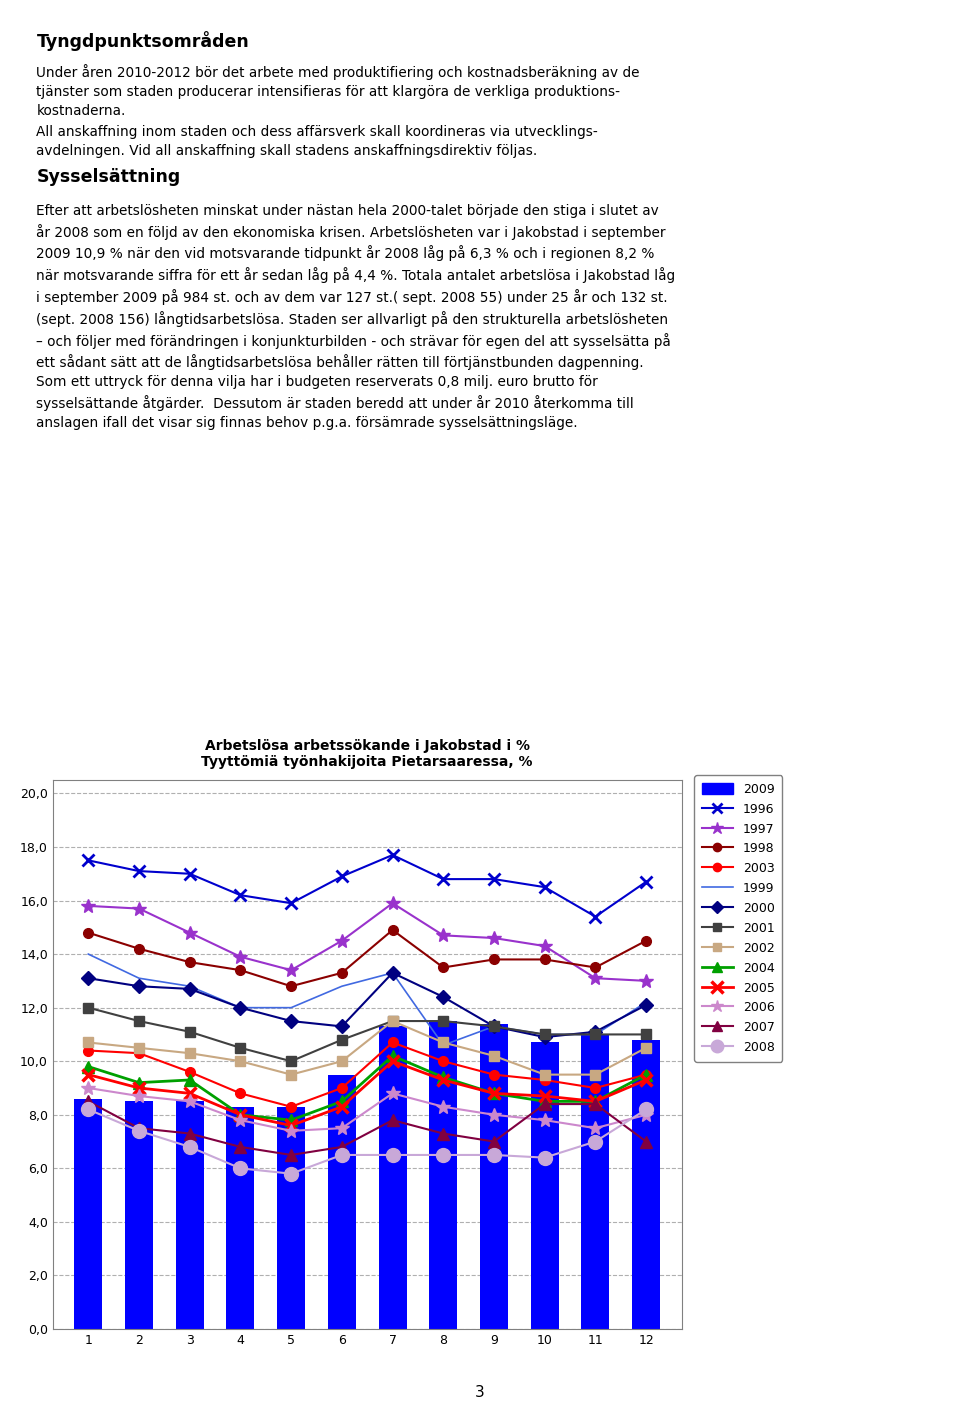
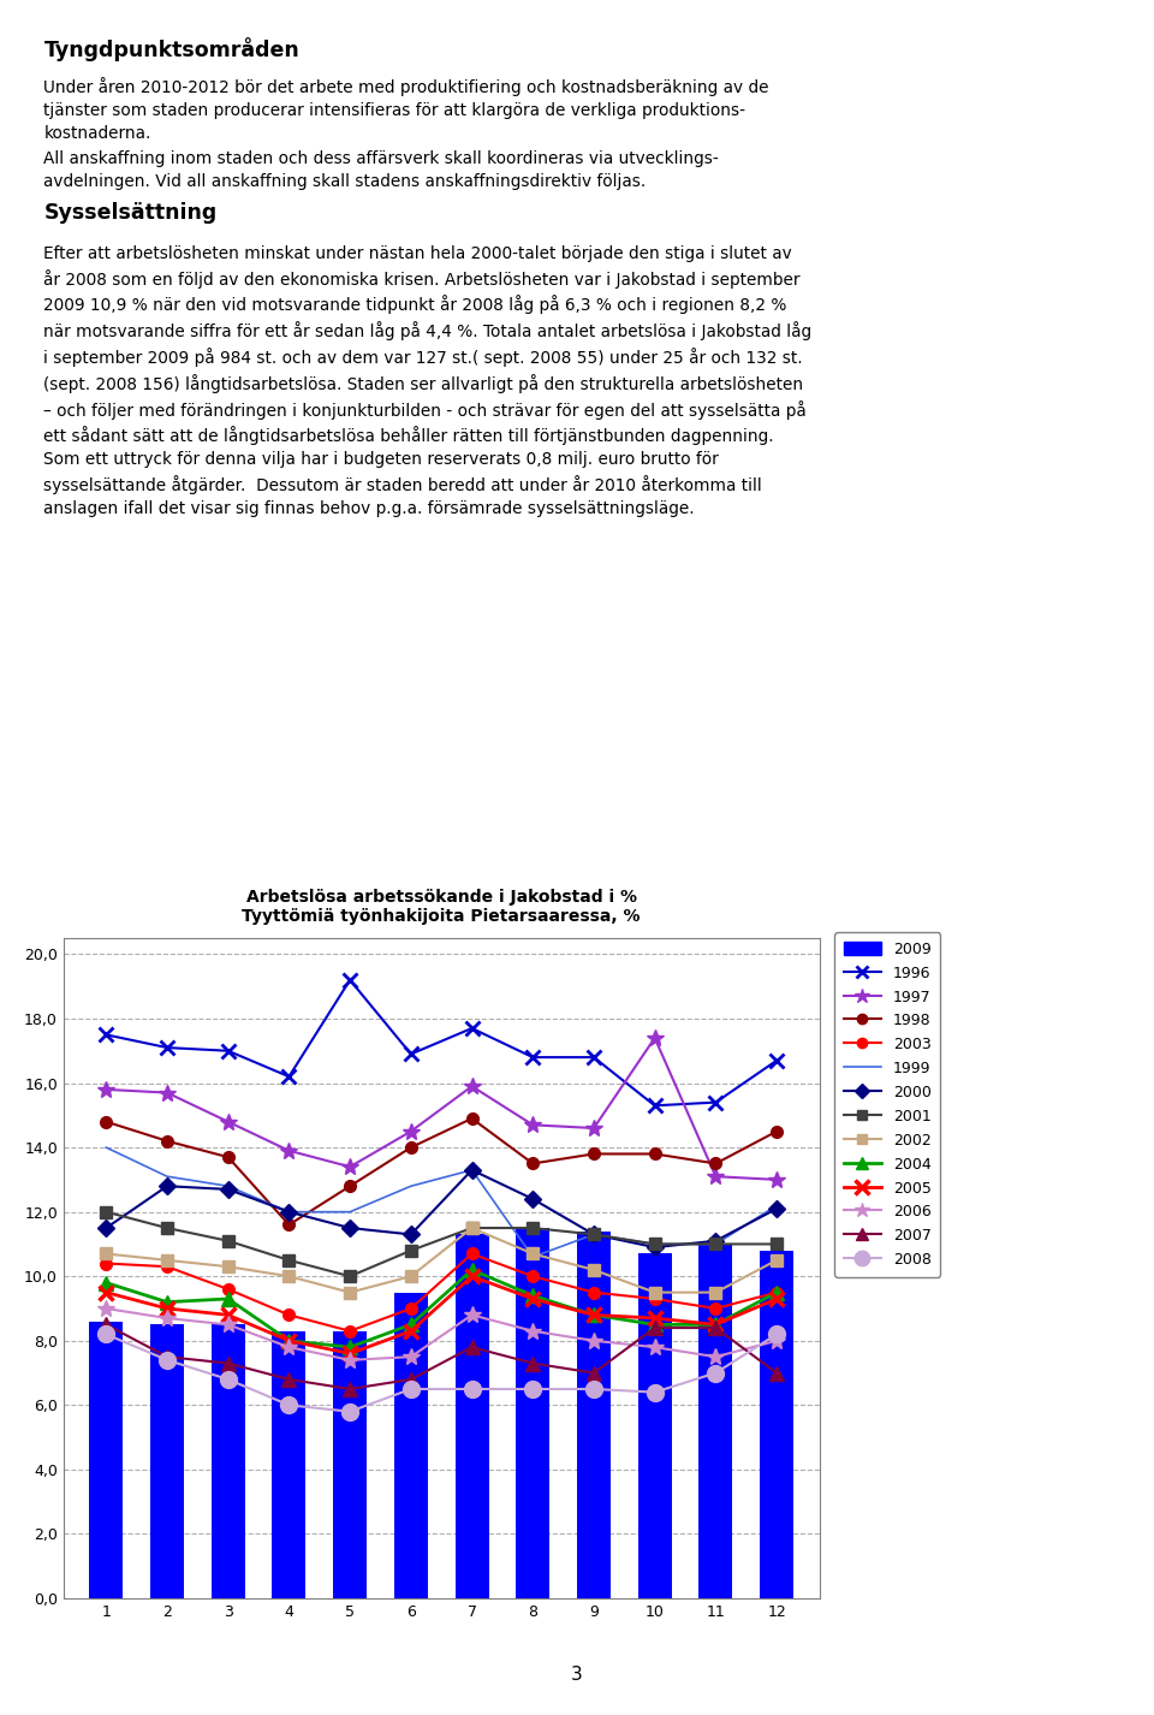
2000/1: 13,1 -> 11,5
1998/4: 13,4 -> 11,6
1996/5: 15,9 -> 19,2
1998/6: 13,3 -> 14,0
1996/10: 16,5 -> 15,3
1997/10: 14,3 -> 17,4
